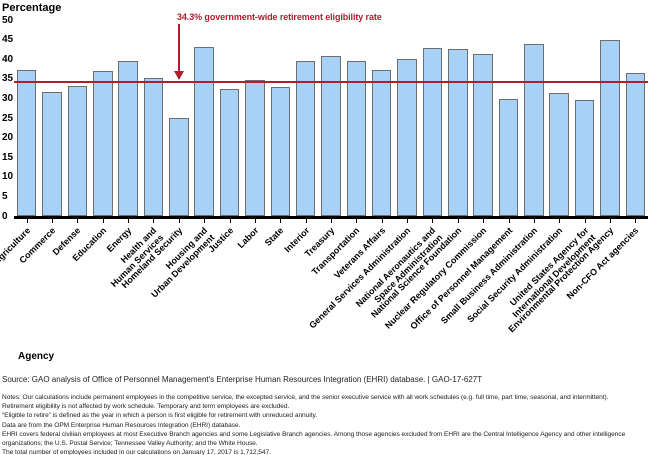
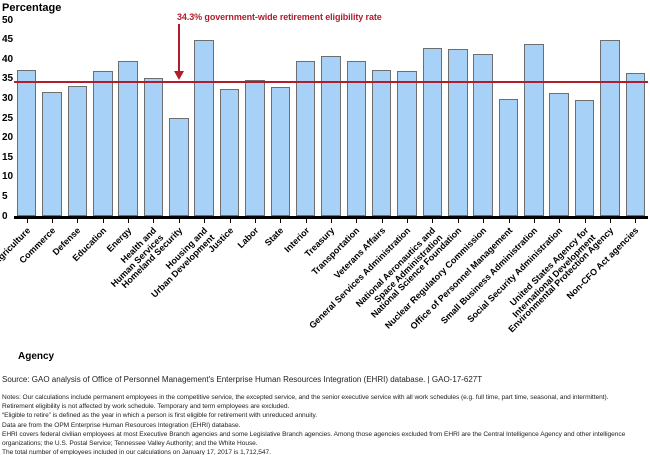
Housing and Urban Development: 43 -> 45
General Services Administration: 40 -> 37
